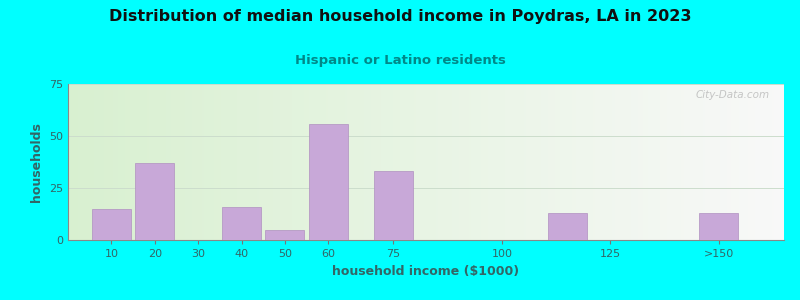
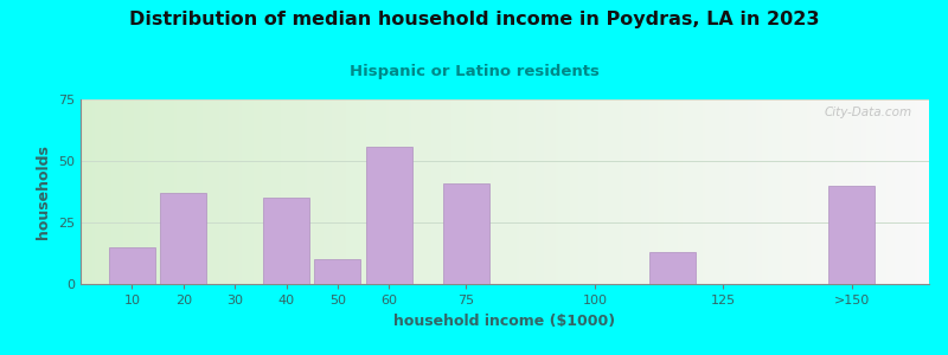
40: 16 -> 35
50: 5 -> 10
75: 33 -> 41
>150: 13 -> 40
